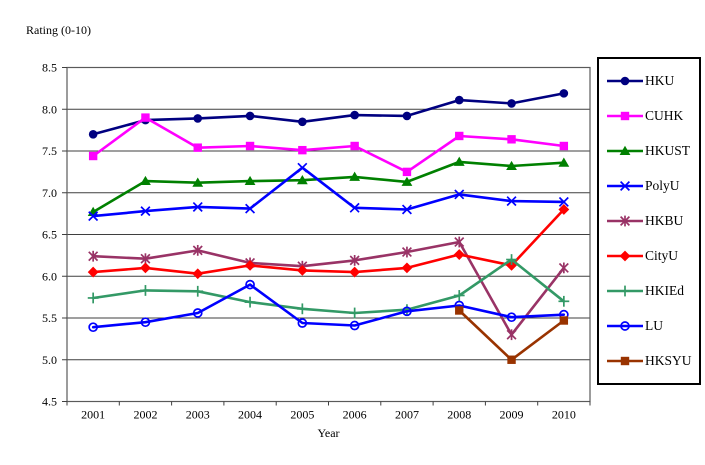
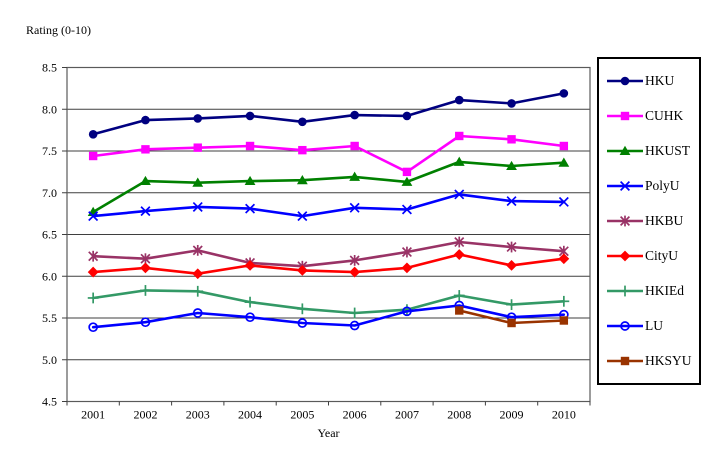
CUHK/2002: 7.9 -> 7.5
LU/2004: 5.9 -> 5.5
PolyU/2005: 7.3 -> 6.7
HKBU/2009: 5.3 -> 6.3
HKIEd/2009: 6.2 -> 5.7
HKSYU/2009: 5.0 -> 5.4
HKBU/2010: 6.1 -> 6.3
CityU/2010: 6.8 -> 6.2
